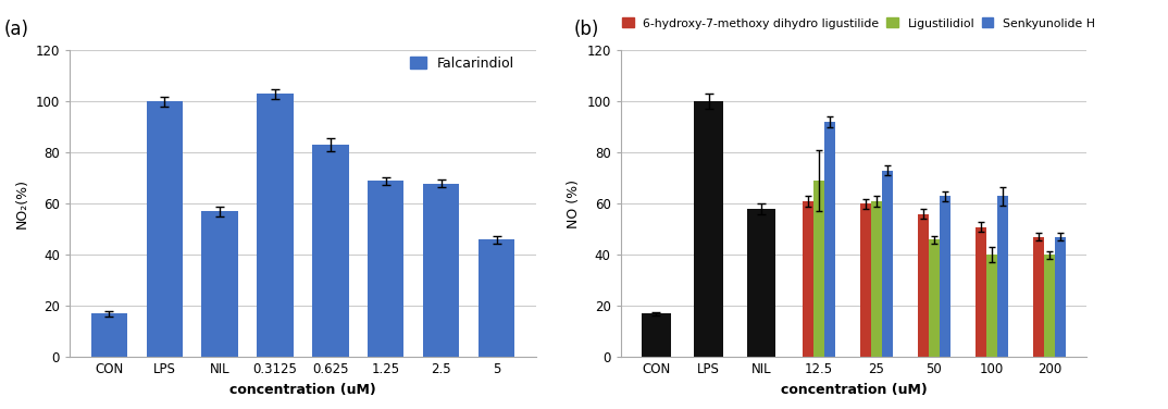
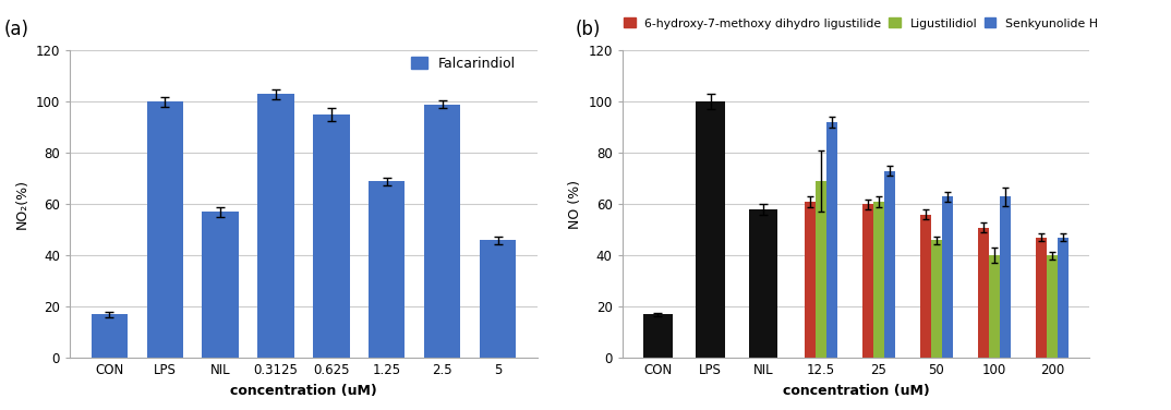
0.625: 83 -> 95
2.5: 68 -> 99
